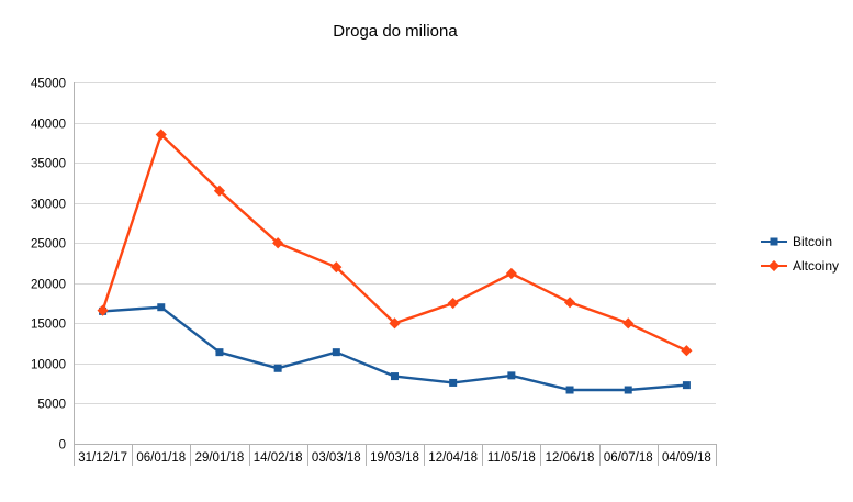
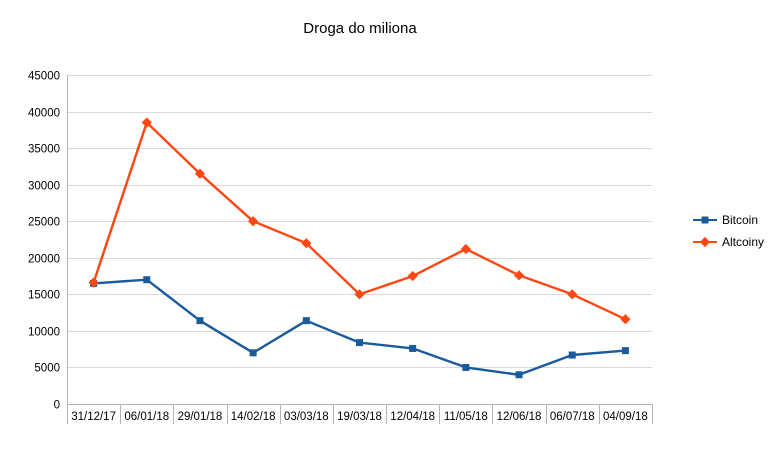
Bitcoin/14/02/18: 9000 -> 7000
Bitcoin/11/05/18: 8000 -> 5000
Bitcoin/12/06/18: 7000 -> 4000
